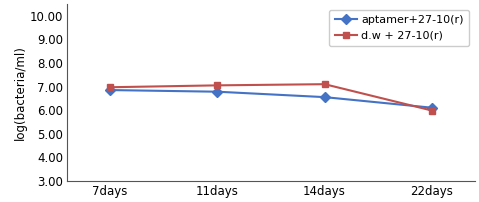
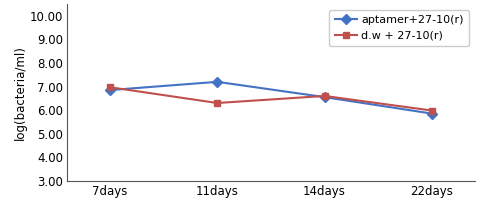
aptamer+27-10(r)/11days: 6.78 -> 7.20
d.w + 27-10(r)/11days: 7.05 -> 6.30
d.w + 27-10(r)/14days: 7.10 -> 6.60
aptamer+27-10(r)/22days: 6.10 -> 5.85
